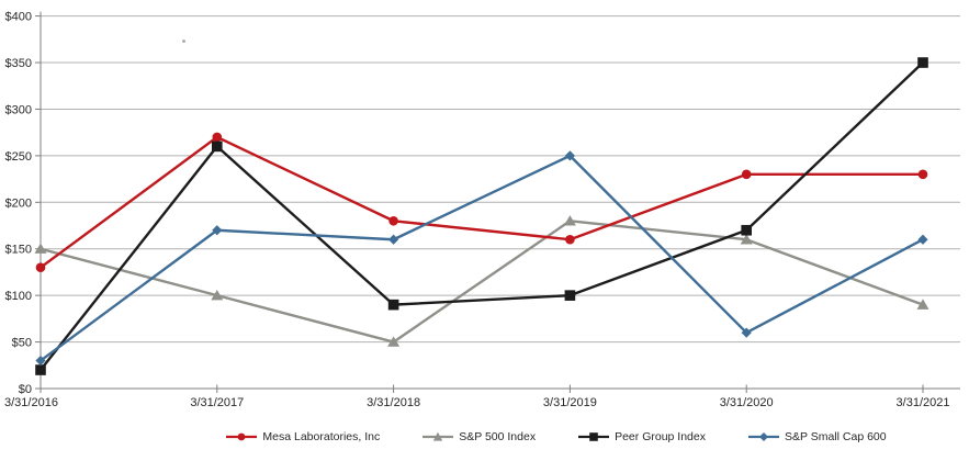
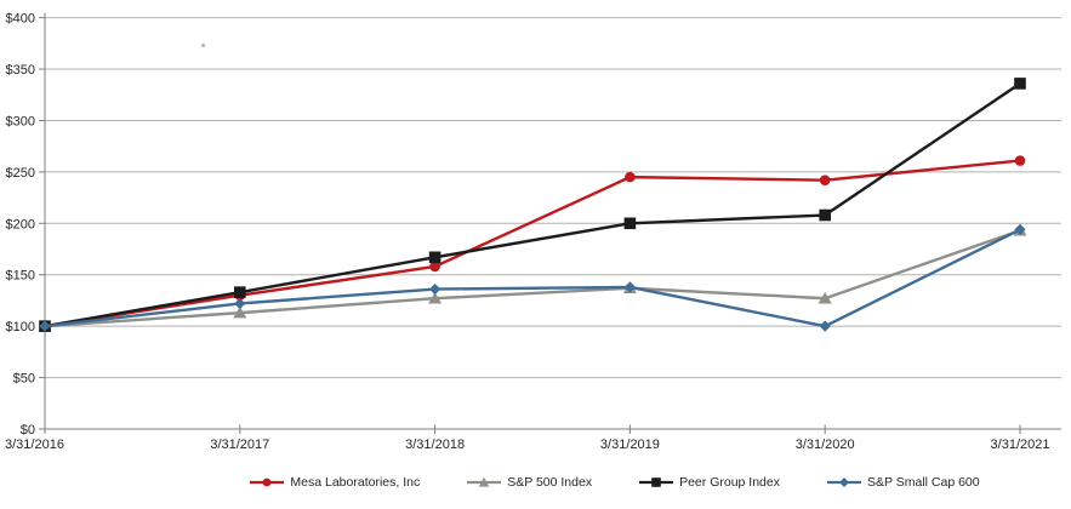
Mesa Laboratories, Inc/3/31/2016: $130 -> $100
S&P 500 Index/3/31/2016: $150 -> $100
Peer Group Index/3/31/2016: $20 -> $100
S&P Small Cap 600/3/31/2016: $30 -> $100
Mesa Laboratories, Inc/3/31/2017: $270 -> $130
S&P 500 Index/3/31/2017: $100 -> $110
Peer Group Index/3/31/2017: $260 -> $130
S&P Small Cap 600/3/31/2017: $170 -> $120
Mesa Laboratories, Inc/3/31/2018: $180 -> $160
S&P 500 Index/3/31/2018: $50 -> $130
Peer Group Index/3/31/2018: $90 -> $170
S&P Small Cap 600/3/31/2018: $160 -> $140
Mesa Laboratories, Inc/3/31/2019: $160 -> $240
S&P 500 Index/3/31/2019: $180 -> $140
Peer Group Index/3/31/2019: $100 -> $200
S&P Small Cap 600/3/31/2019: $250 -> $140
Mesa Laboratories, Inc/3/31/2020: $230 -> $240
S&P 500 Index/3/31/2020: $160 -> $130
Peer Group Index/3/31/2020: $170 -> $210
S&P Small Cap 600/3/31/2020: $60 -> $100
Mesa Laboratories, Inc/3/31/2021: $230 -> $260
S&P 500 Index/3/31/2021: $90 -> $190
Peer Group Index/3/31/2021: $350 -> $340
S&P Small Cap 600/3/31/2021: $160 -> $190
